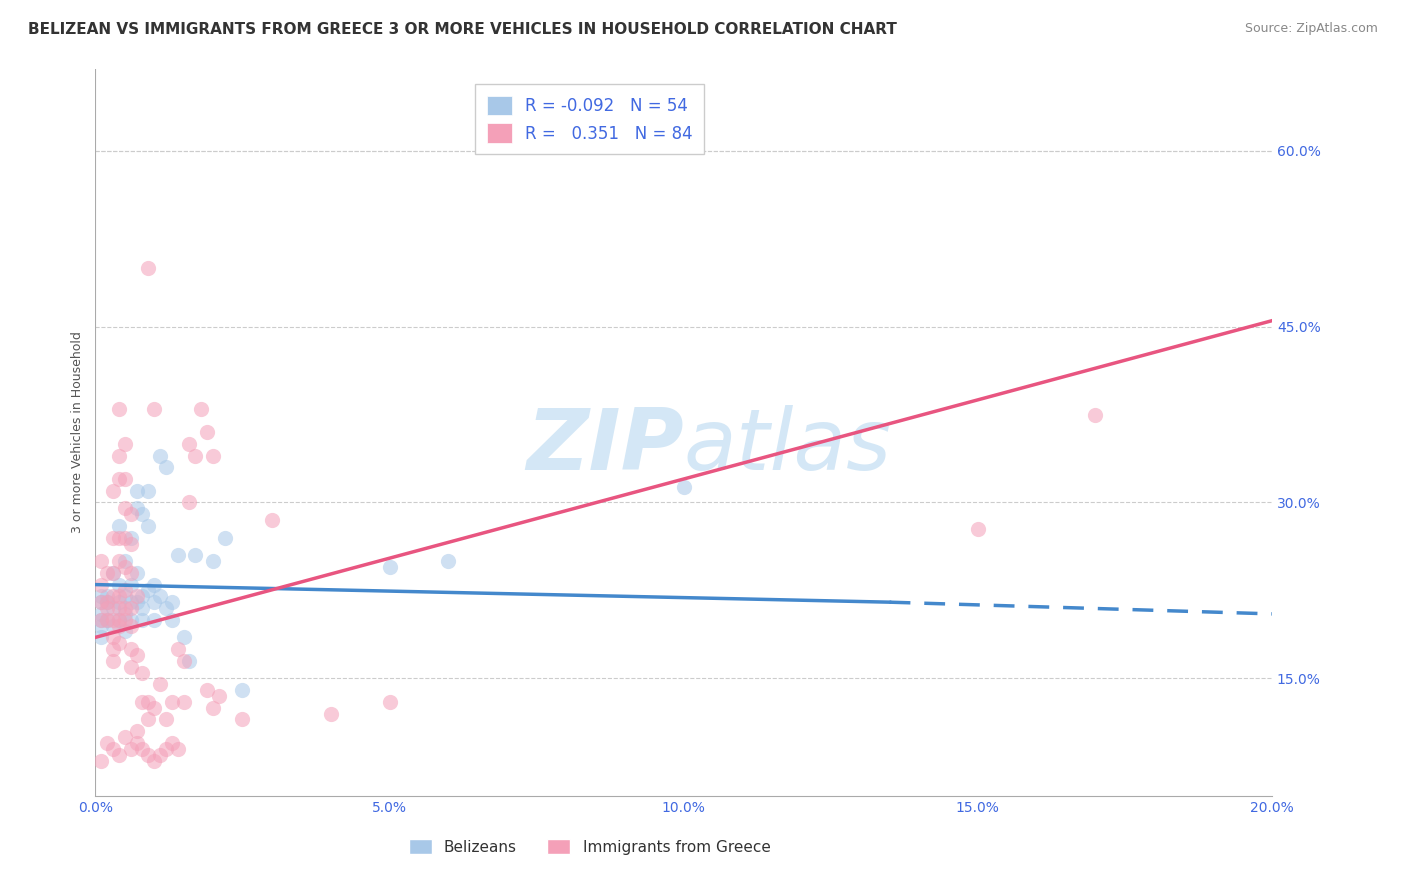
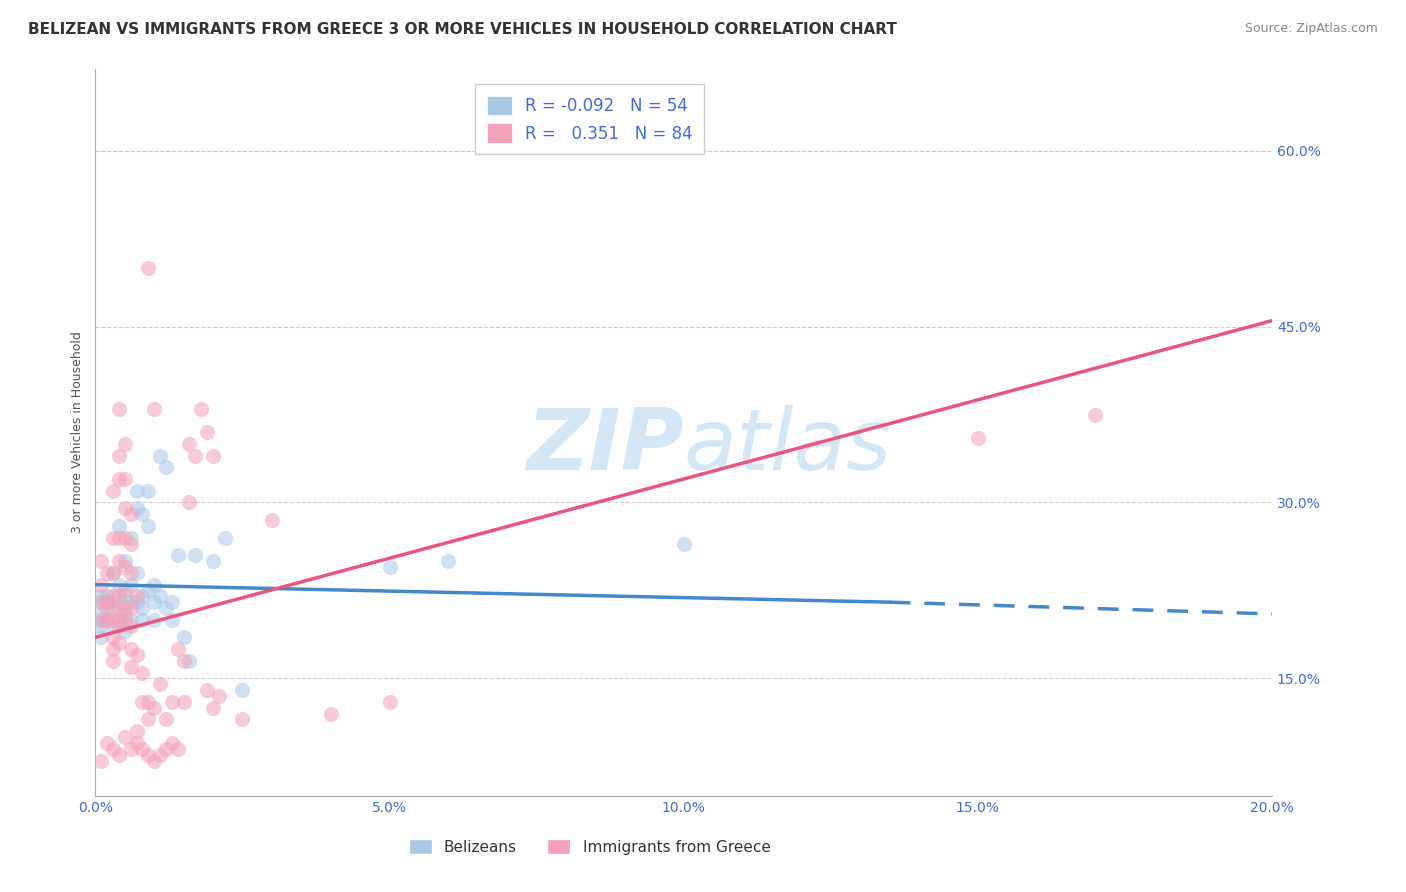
R = -0.092 N = 54/10.0%: 31.3% -> 26.5%
R = 0.351 N = 84/15.0%: 27.7% -> 35.5%
